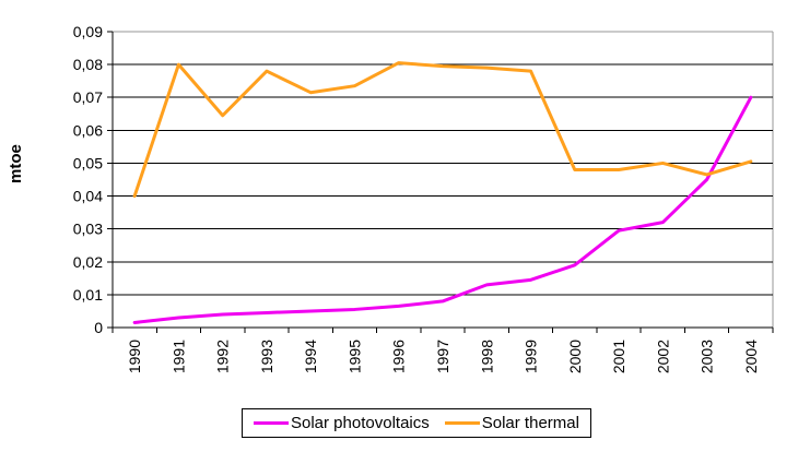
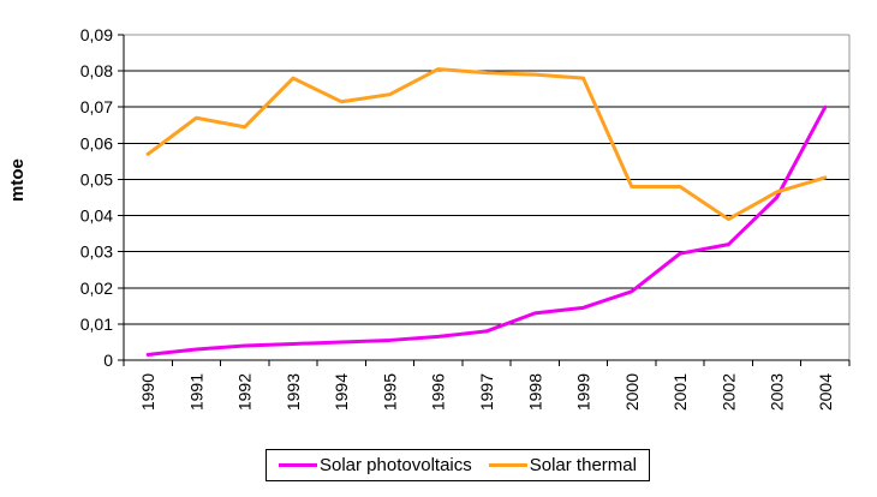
Solar thermal/1990: 0,04 -> 0,06
Solar thermal/1991: 0,08 -> 0,07
Solar thermal/2002: 0,05 -> 0,04
